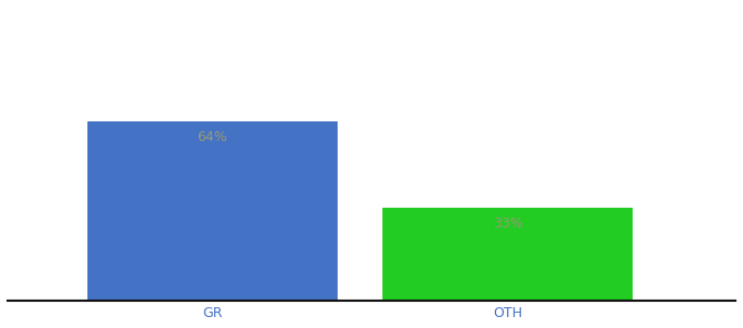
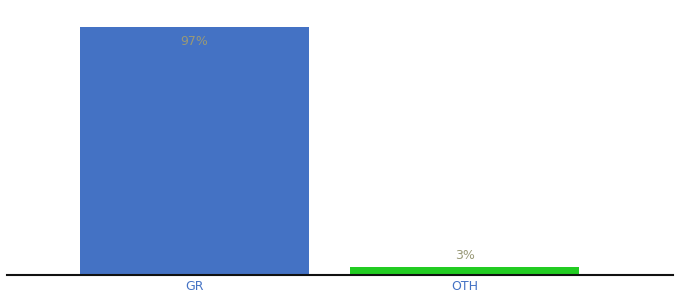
GR: 64% -> 97%
OTH: 33% -> 3%
